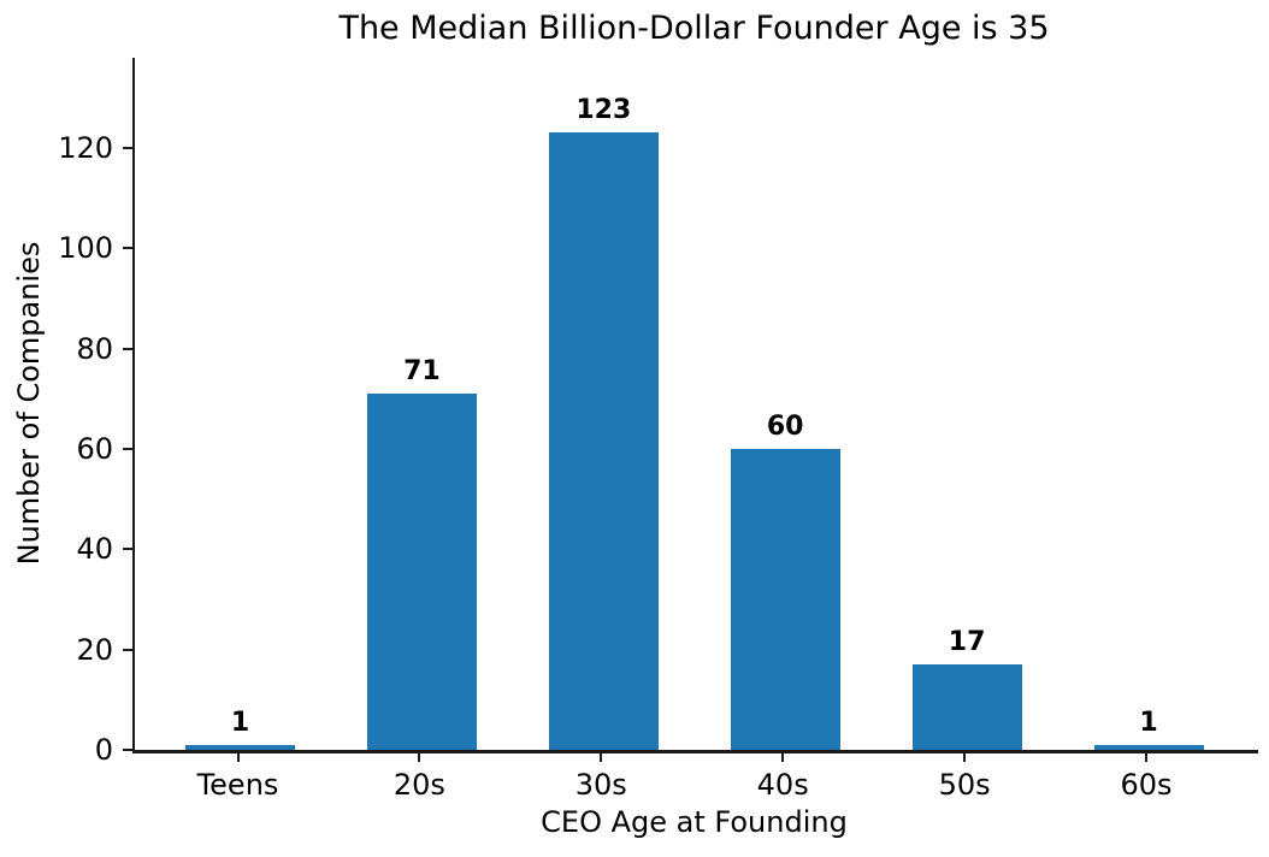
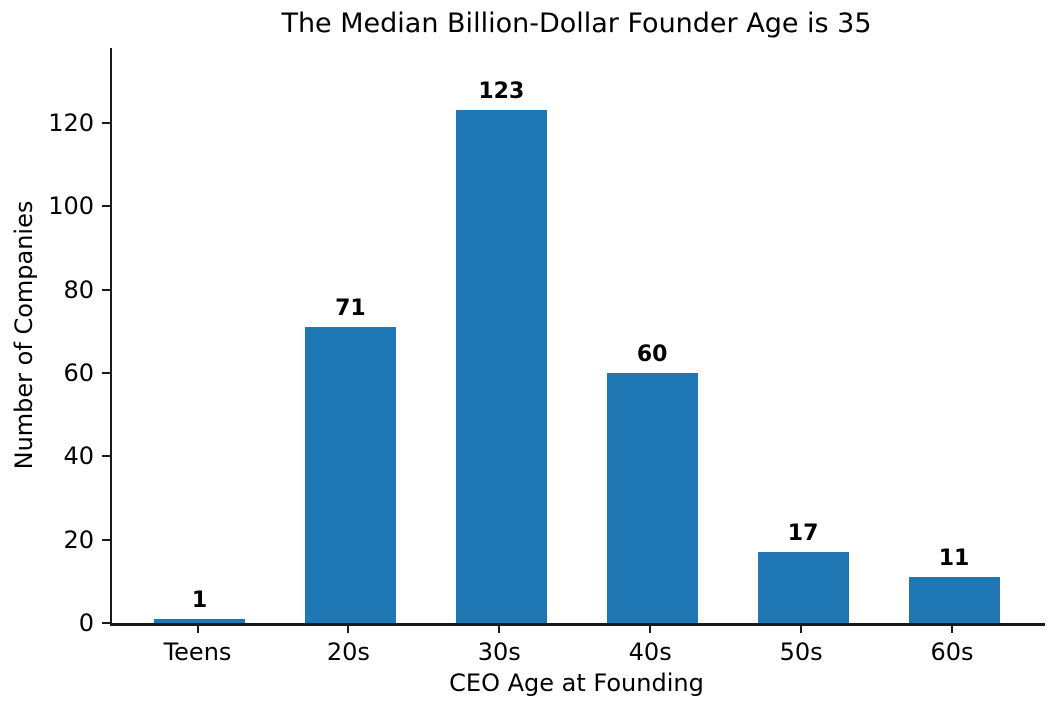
60s: 1 -> 11
